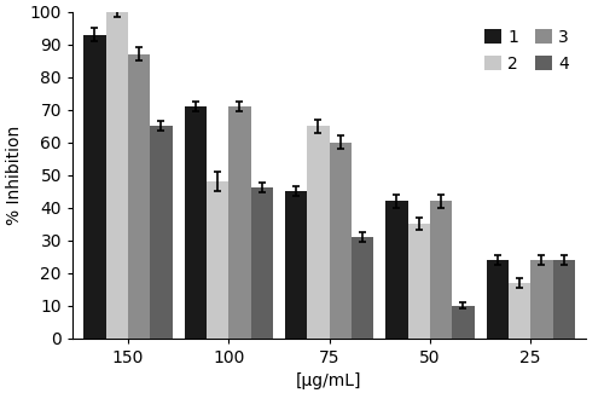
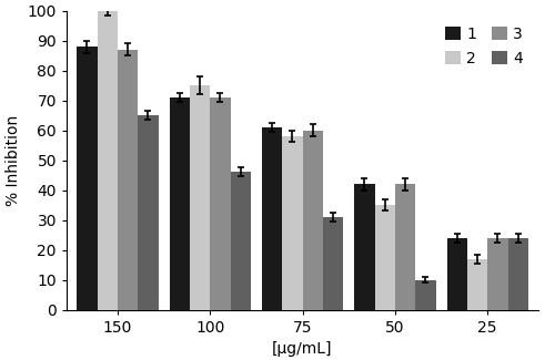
1/150: 93 -> 88
2/100: 48 -> 75
1/75: 45 -> 61
2/75: 65 -> 58
